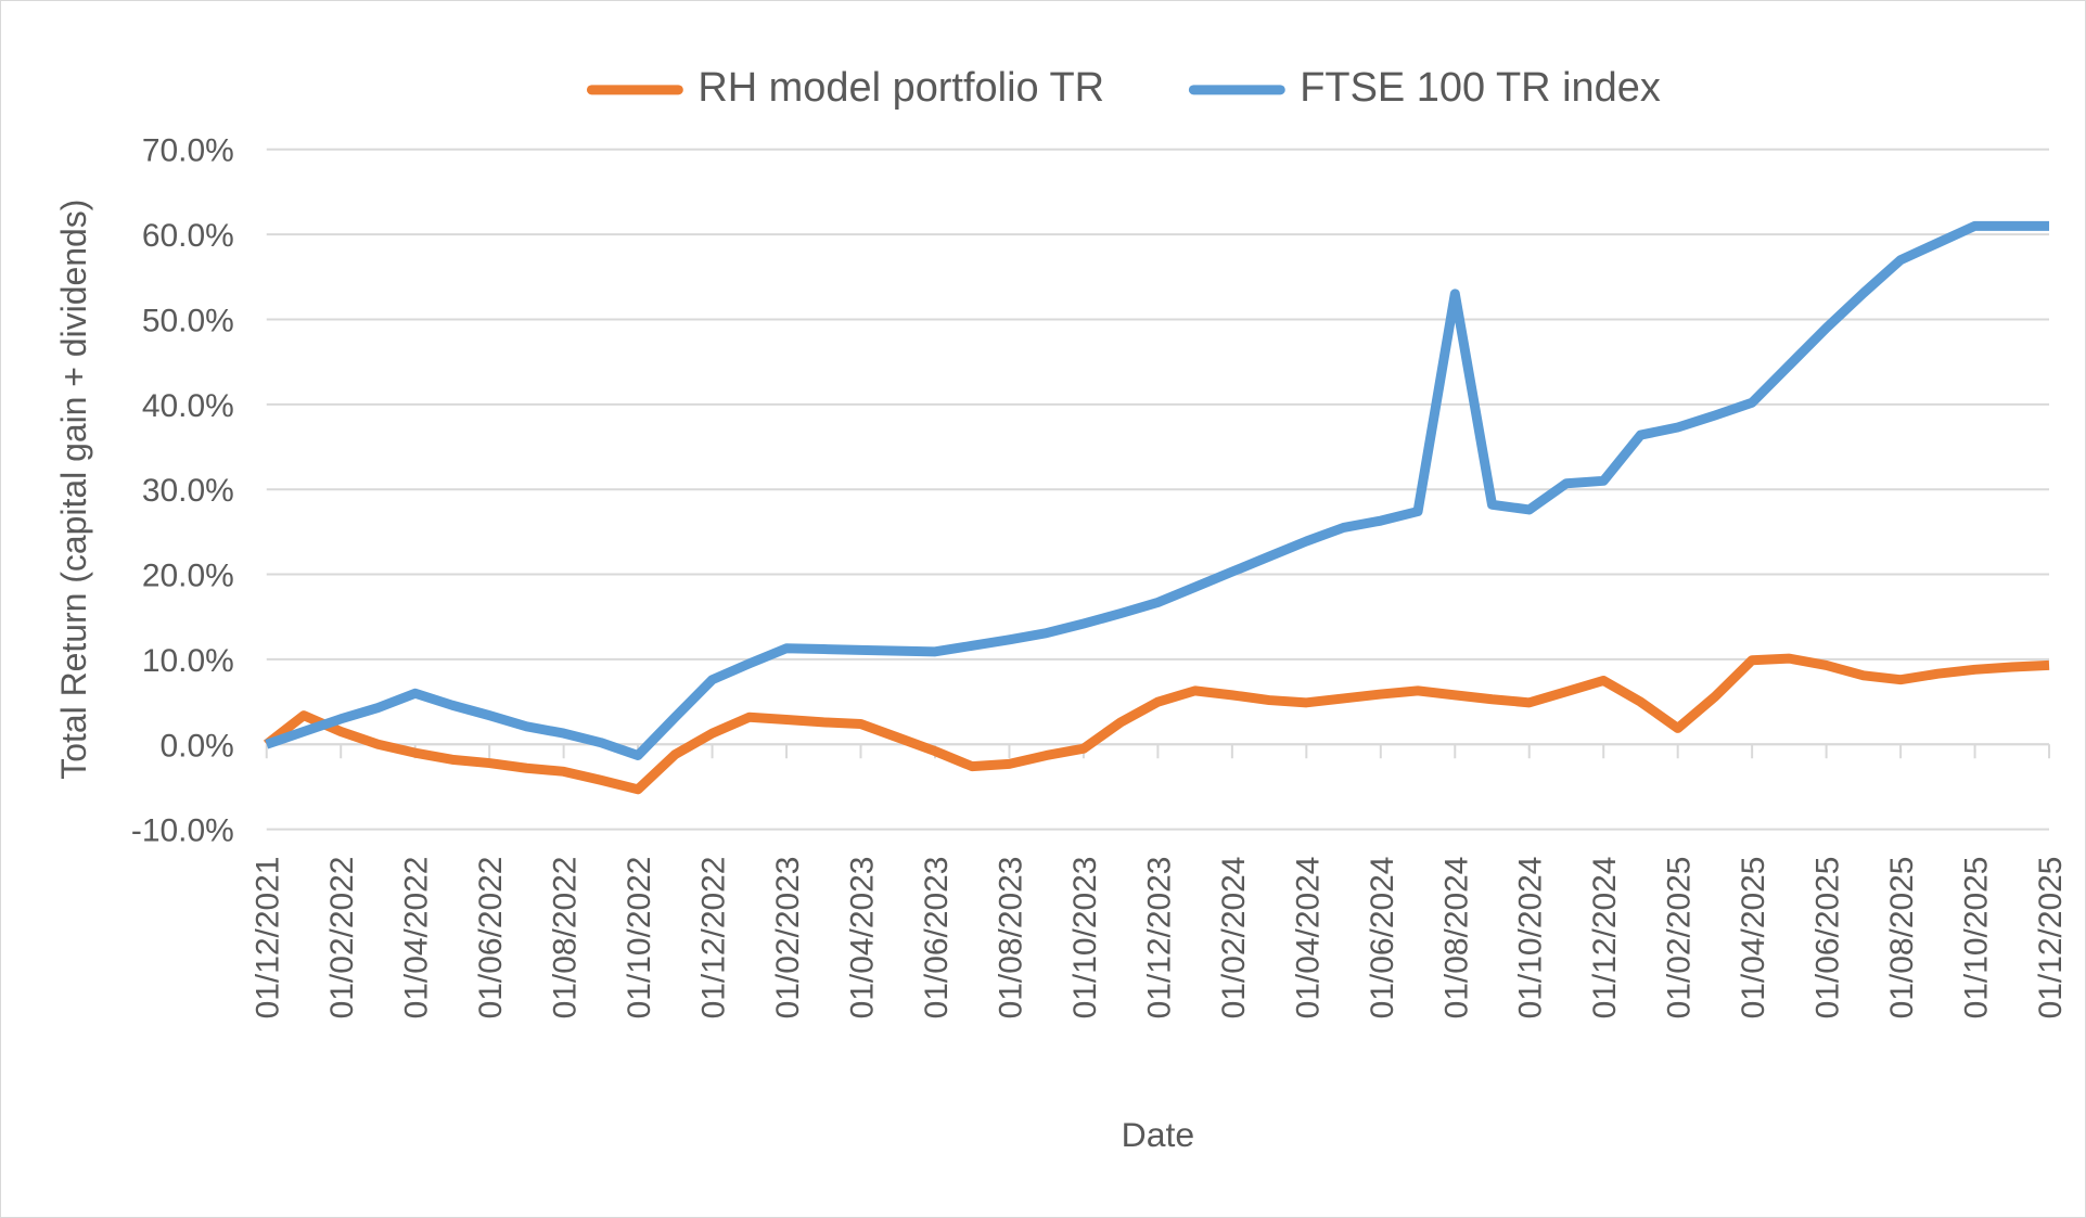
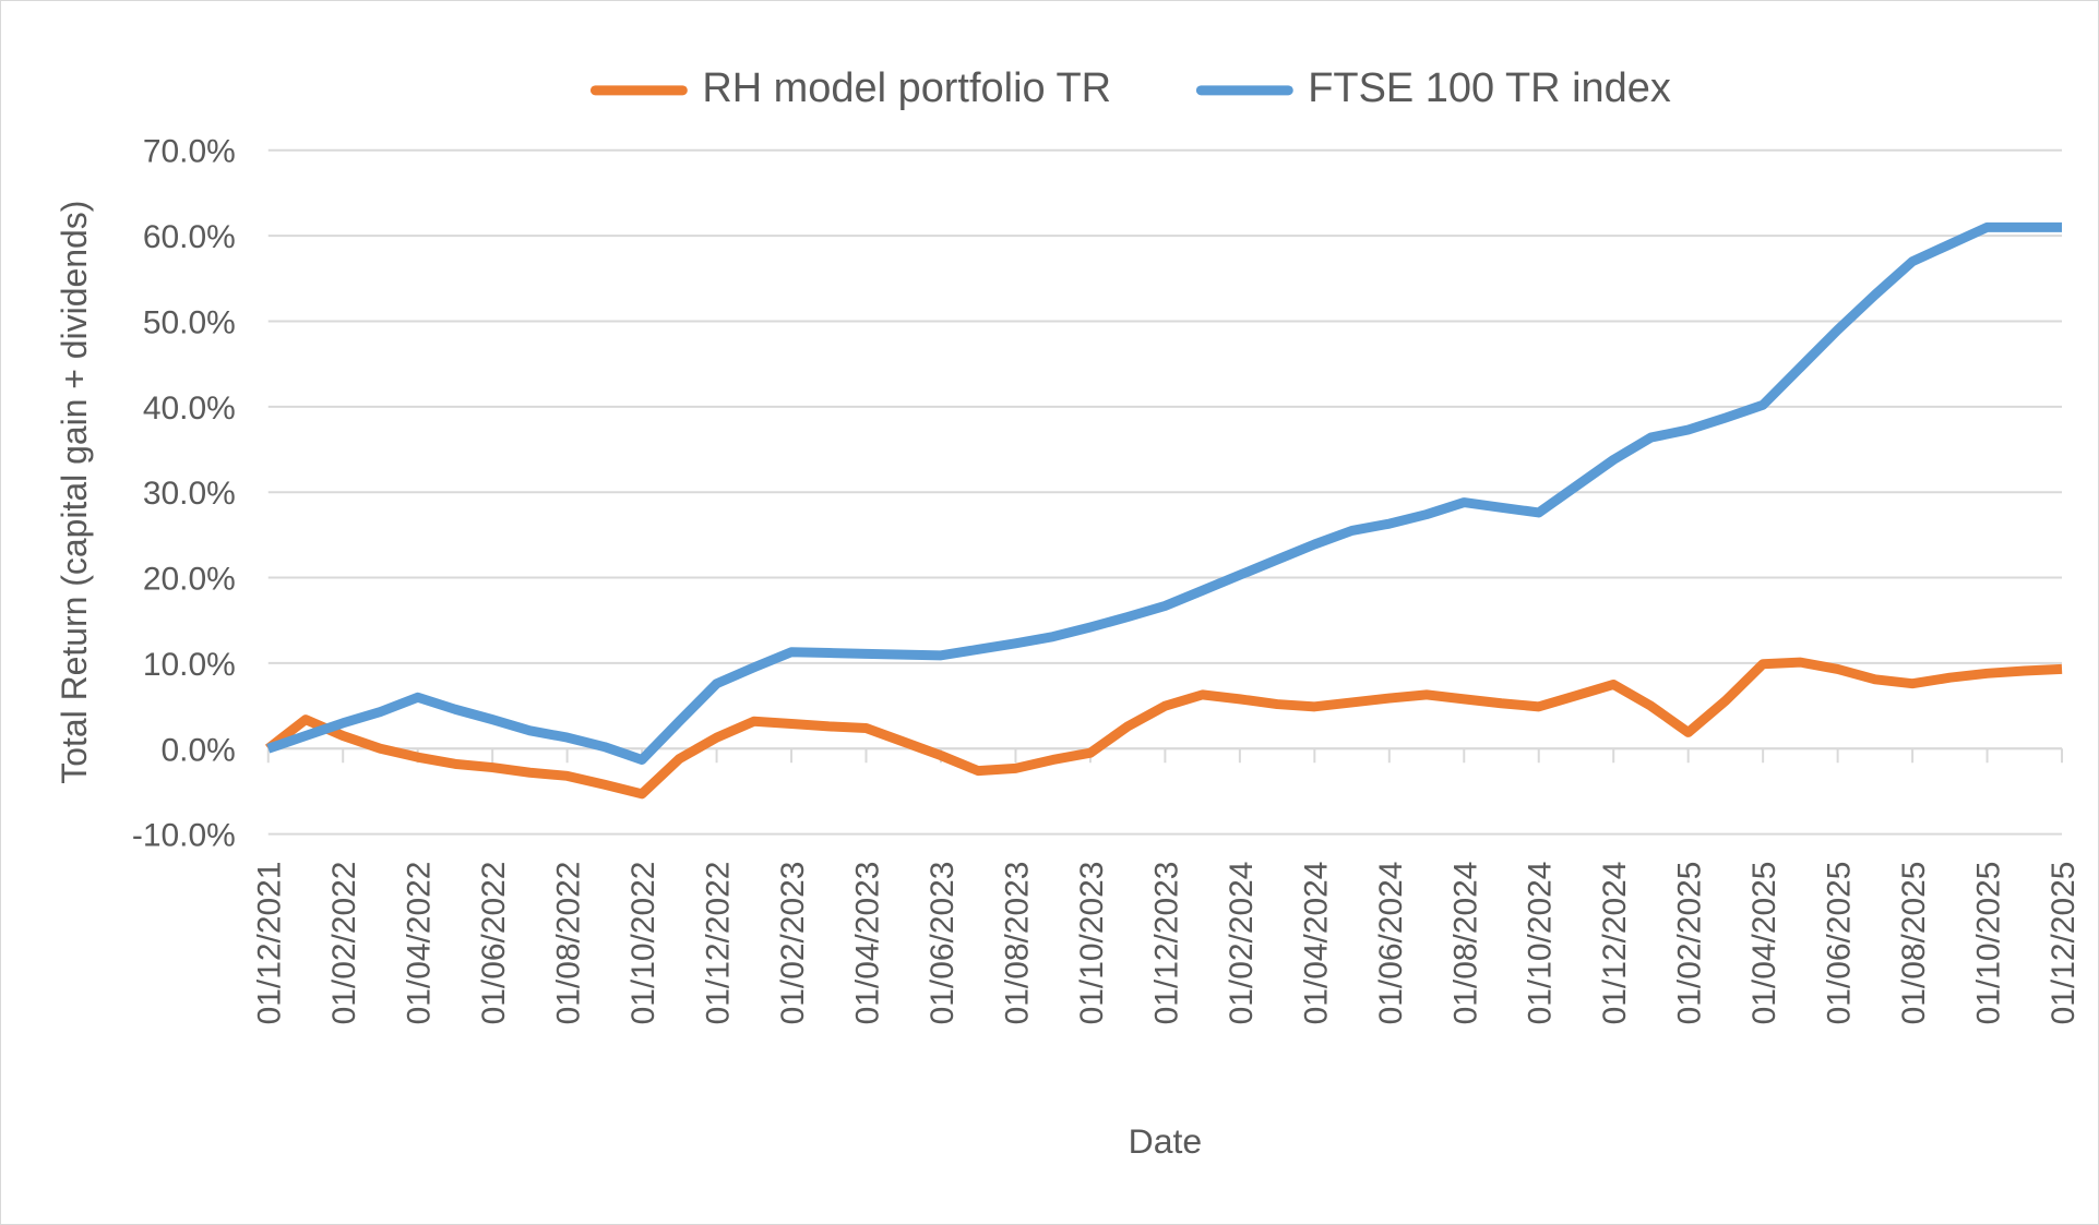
FTSE 100 TR index/01/08/2024: 53% -> 29%
FTSE 100 TR index/01/12/2024: 31% -> 34%
